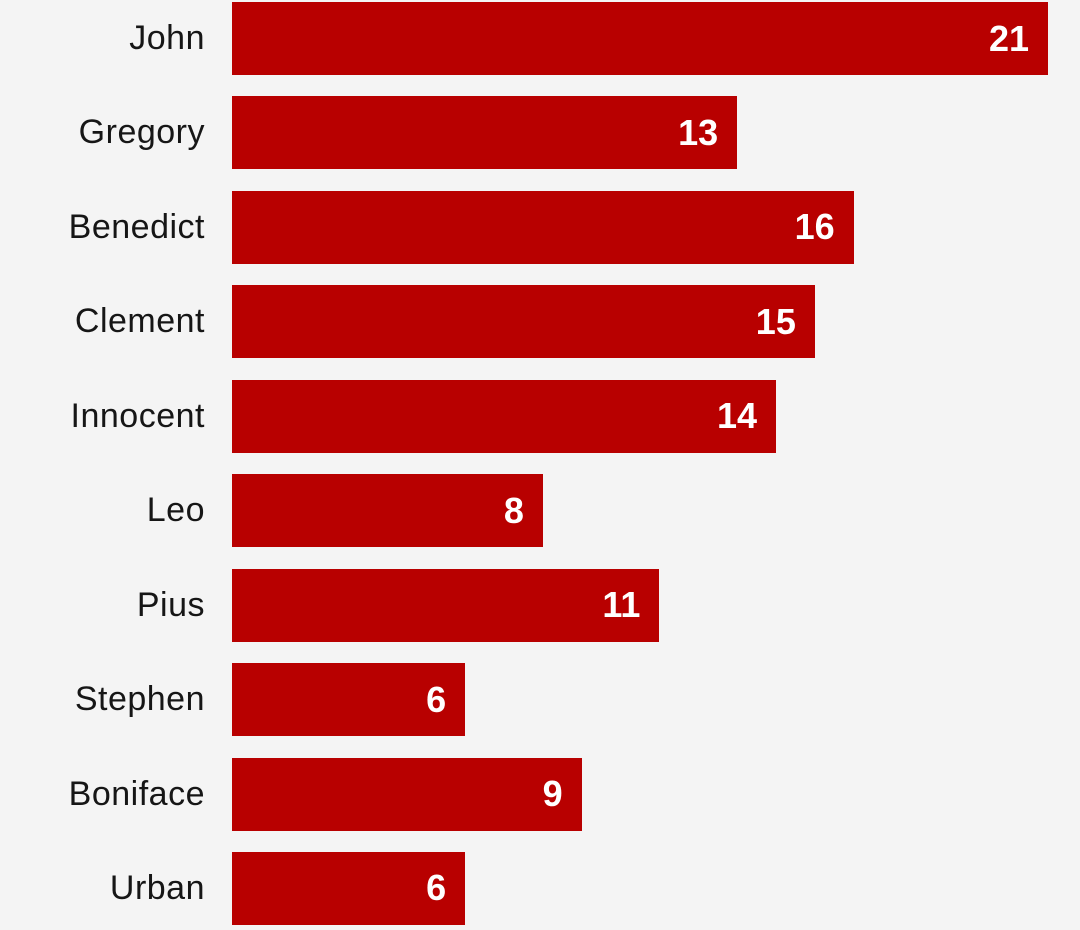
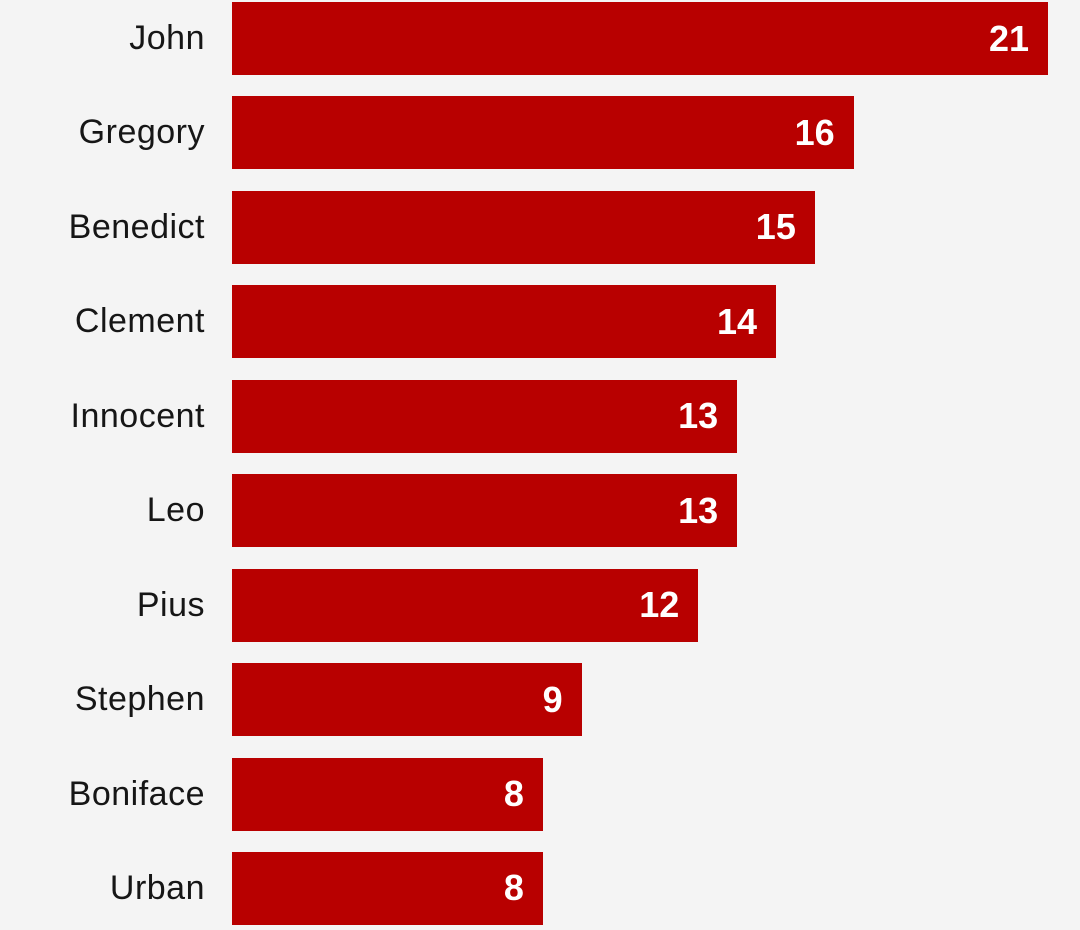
Gregory: 13 -> 16
Benedict: 16 -> 15
Clement: 15 -> 14
Innocent: 14 -> 13
Leo: 8 -> 13
Pius: 11 -> 12
Stephen: 6 -> 9
Boniface: 9 -> 8
Urban: 6 -> 8
